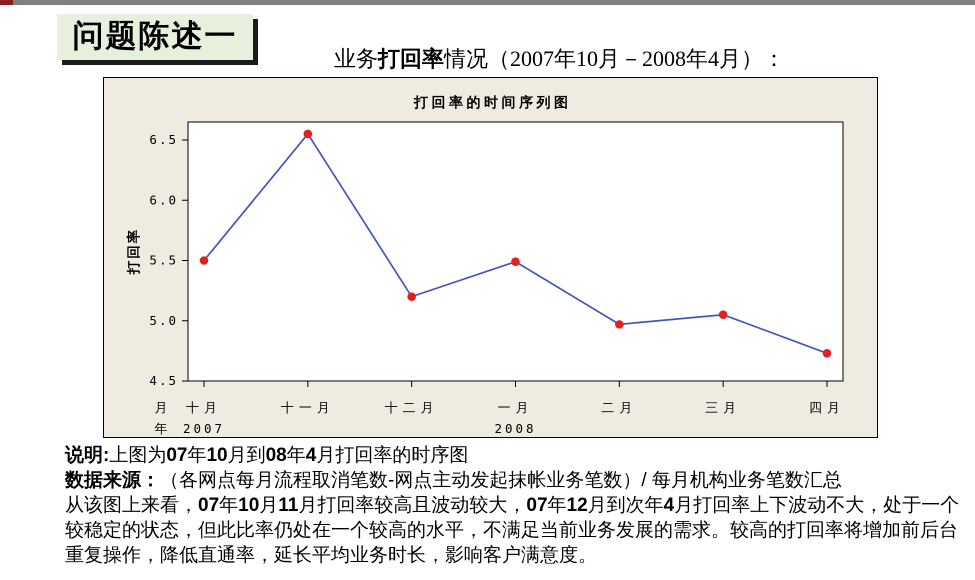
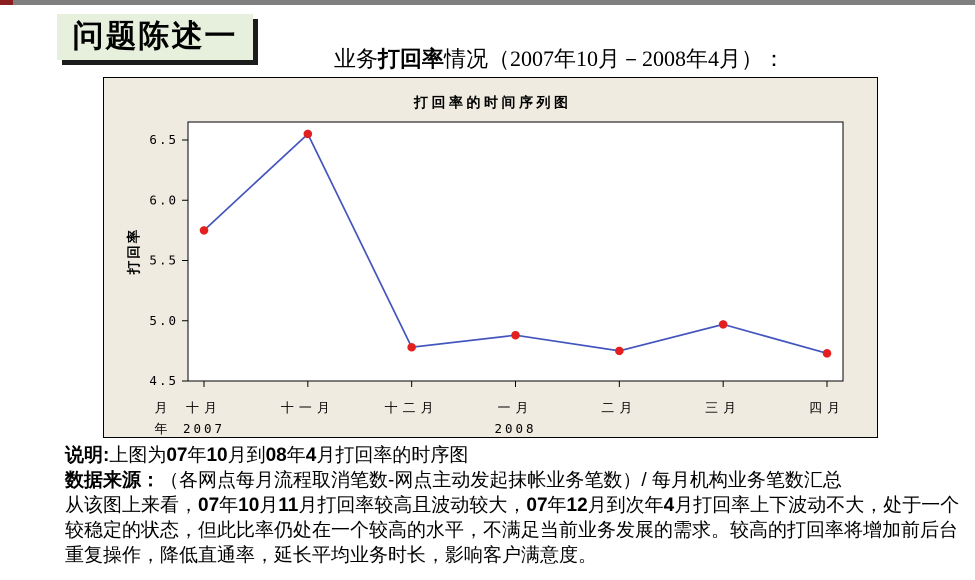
十月: 5.50 -> 5.75
十二月: 5.20 -> 4.78
一月: 5.49 -> 4.88
二月: 4.97 -> 4.75
三月: 5.05 -> 4.97
